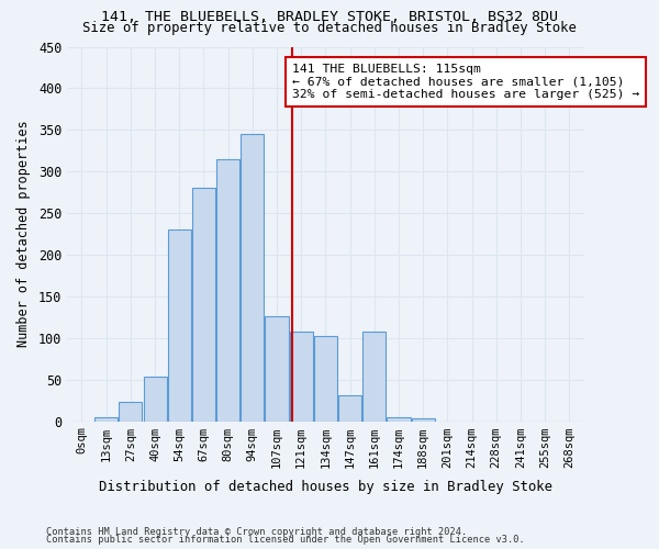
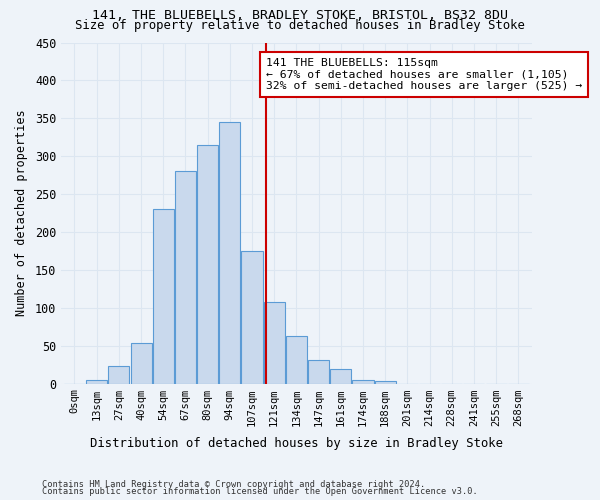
107sqm: 126 -> 175
134sqm: 102 -> 63
161sqm: 108 -> 19
